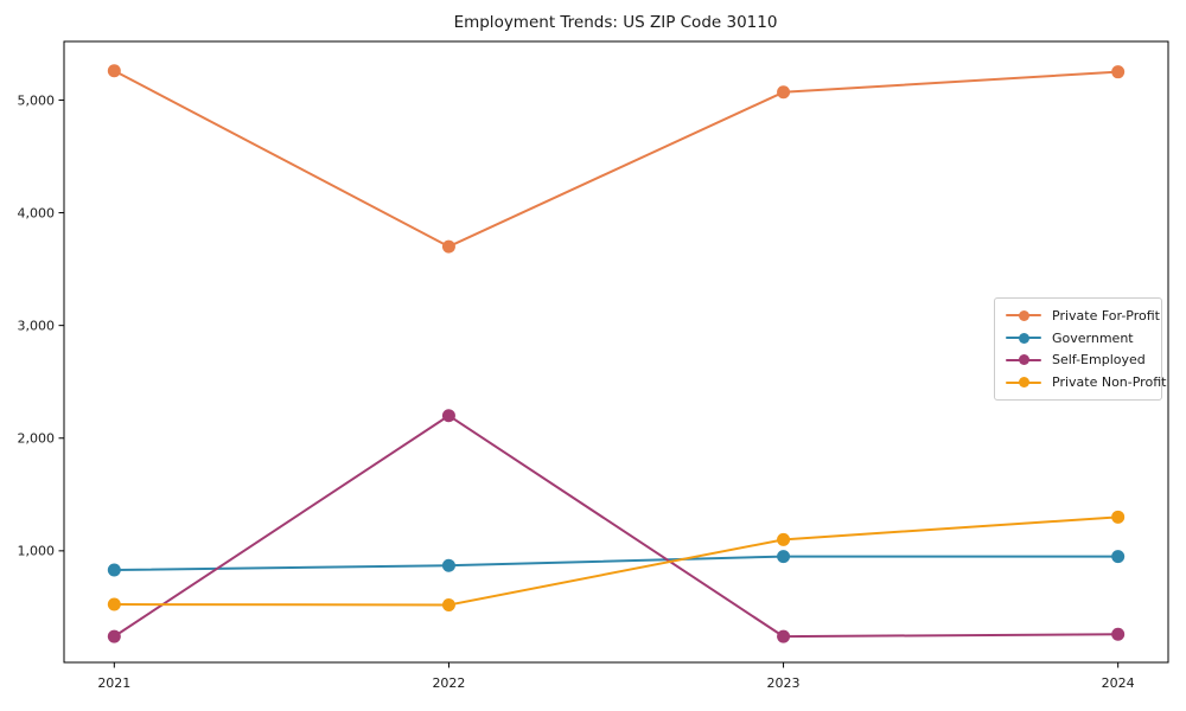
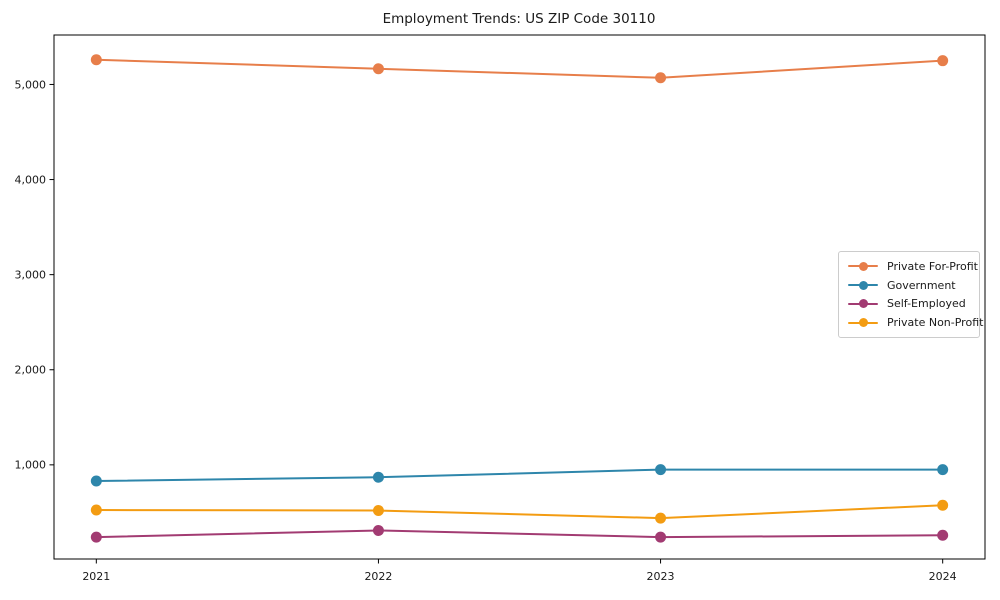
Private For-Profit/2022: 3700 -> 5200
Self-Employed/2022: 2200 -> 300
Private Non-Profit/2023: 1100 -> 400
Private Non-Profit/2024: 1300 -> 600
